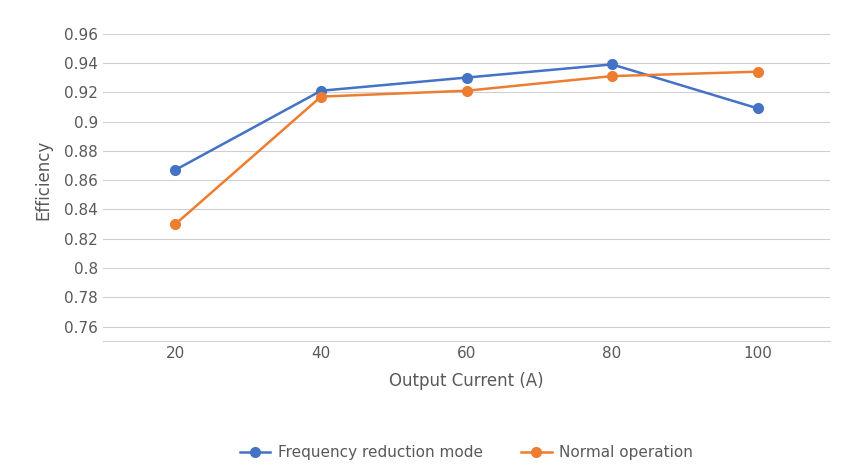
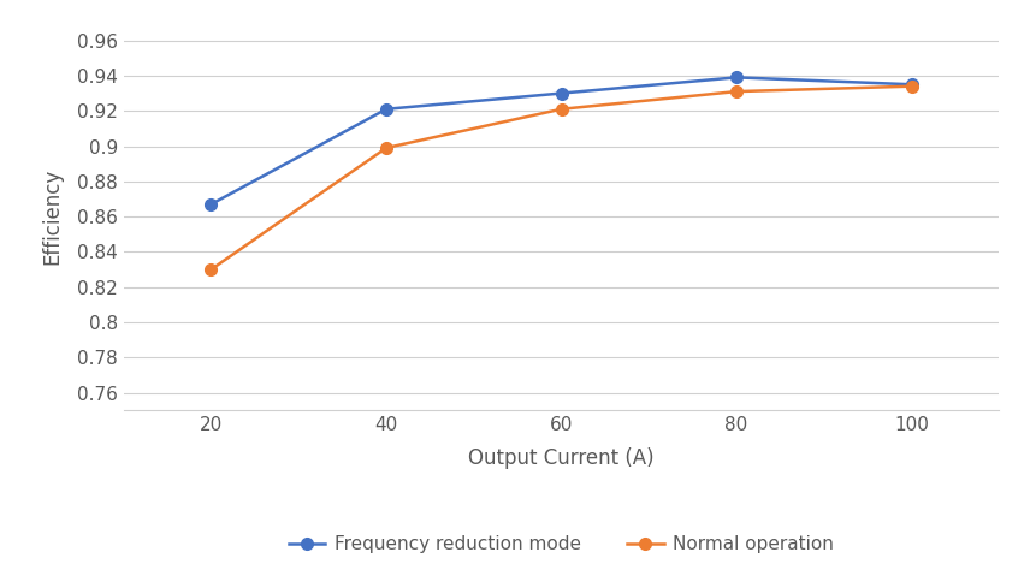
Normal operation/40: 0.917 -> 0.899
Frequency reduction mode/100: 0.909 -> 0.935
